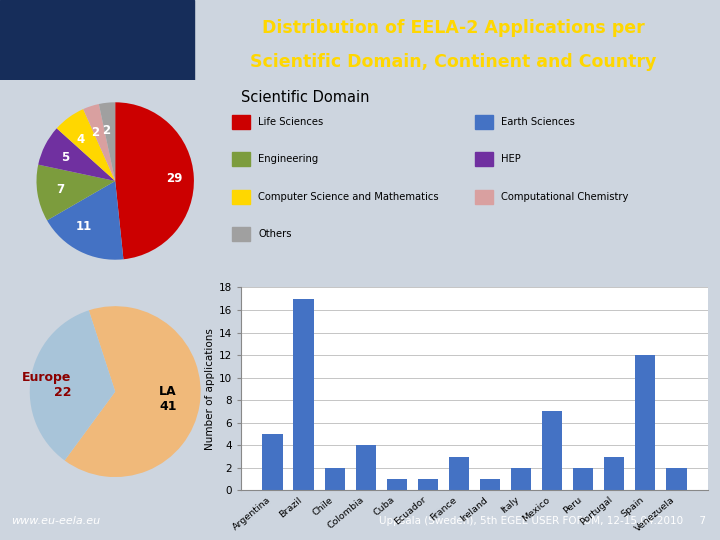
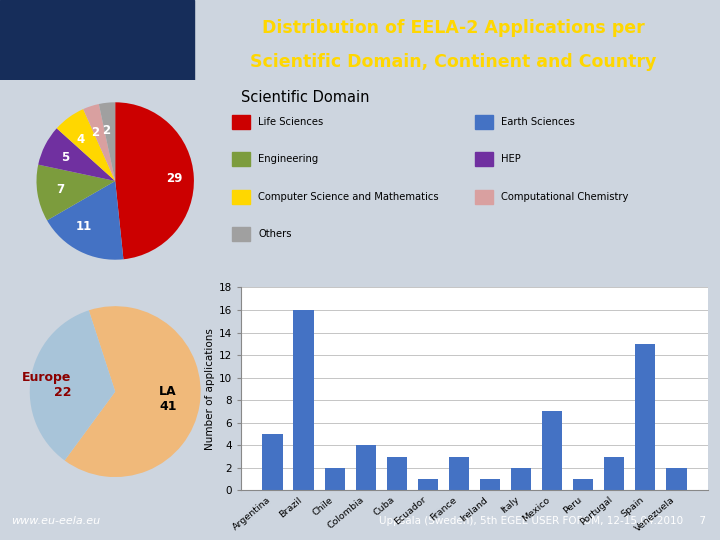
Brazil: 17 -> 16
Cuba: 1 -> 3
Peru: 2 -> 1
Spain: 12 -> 13
